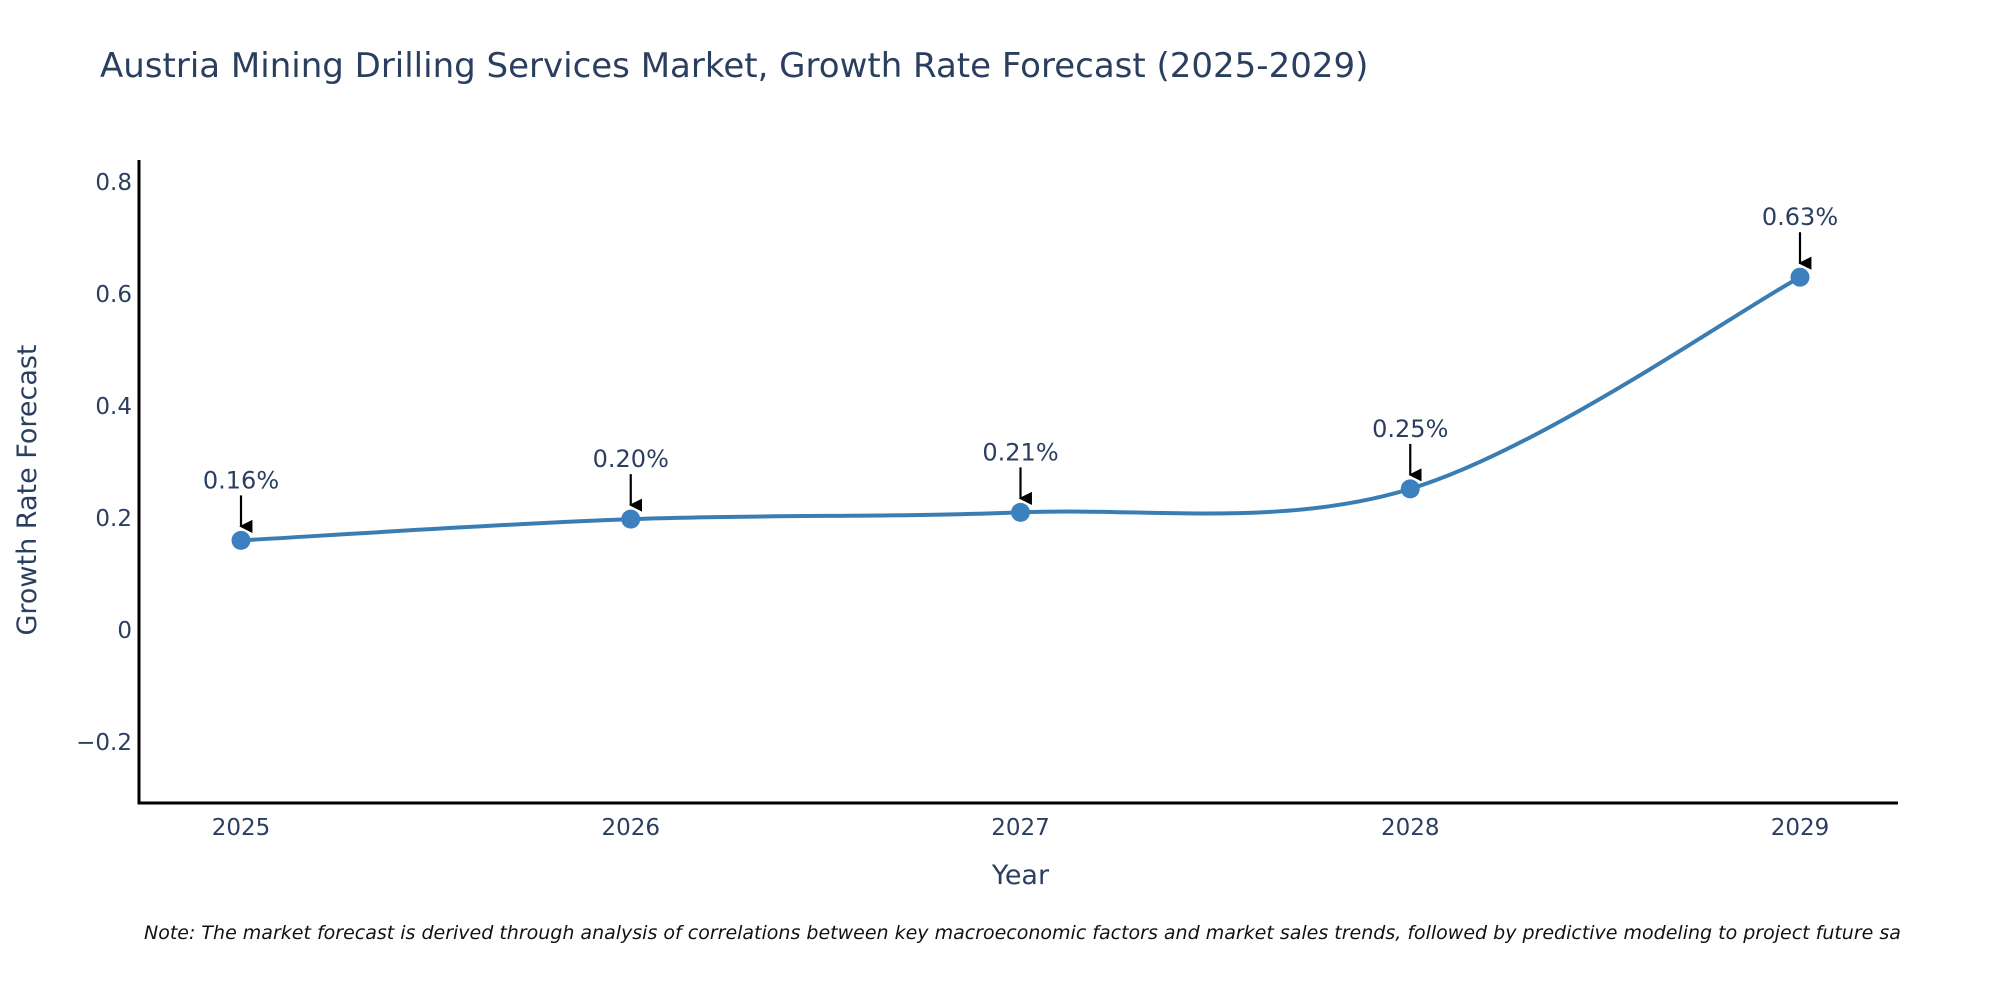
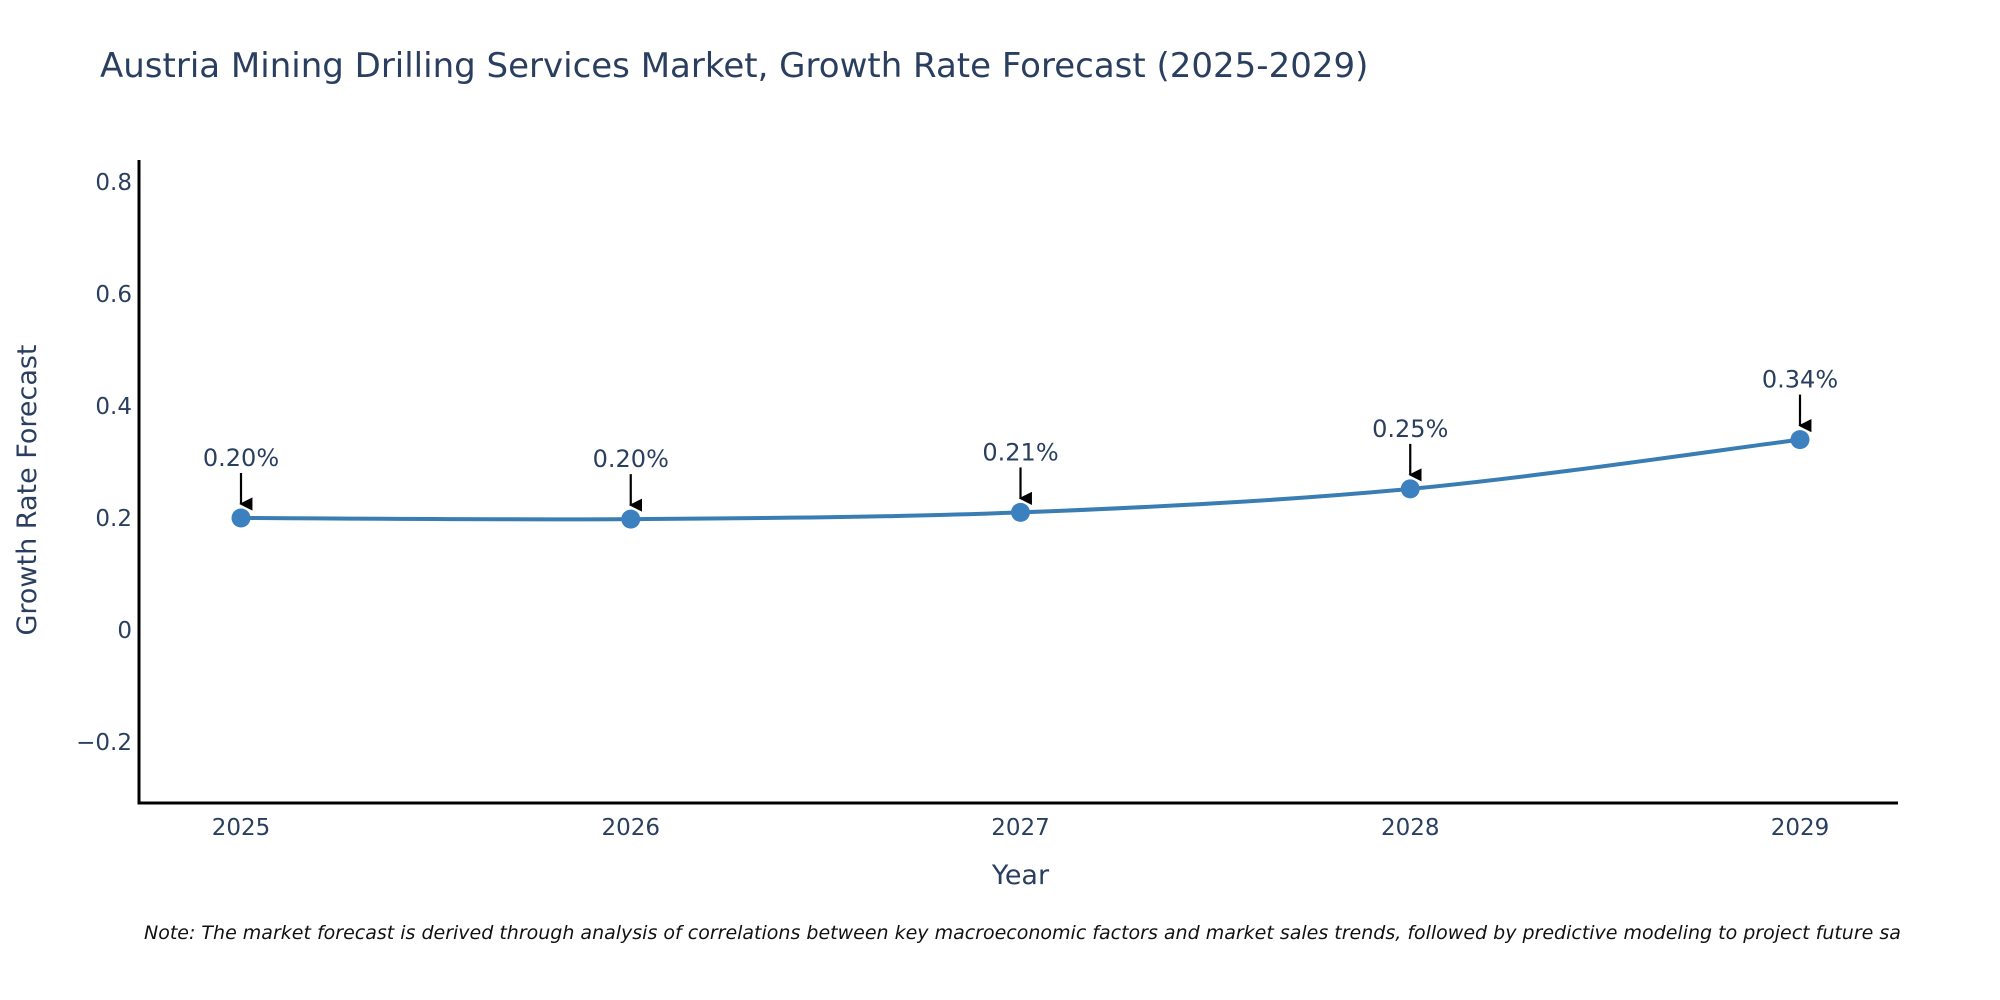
2025: 0.16% -> 0.20%
2029: 0.63% -> 0.34%
